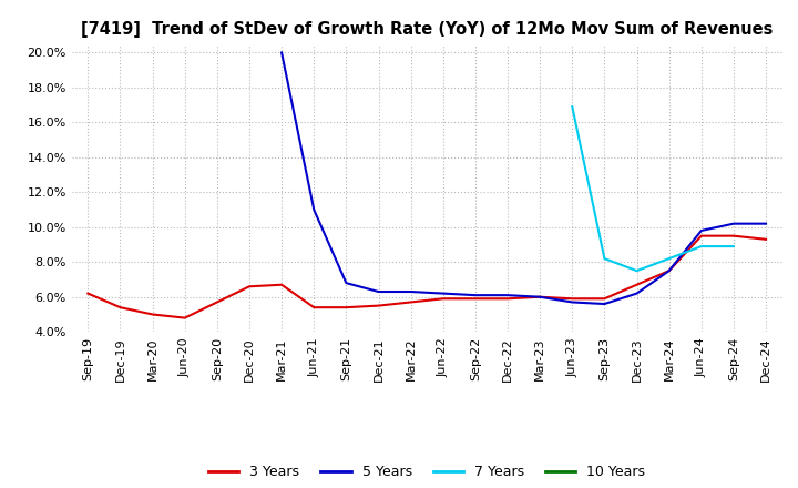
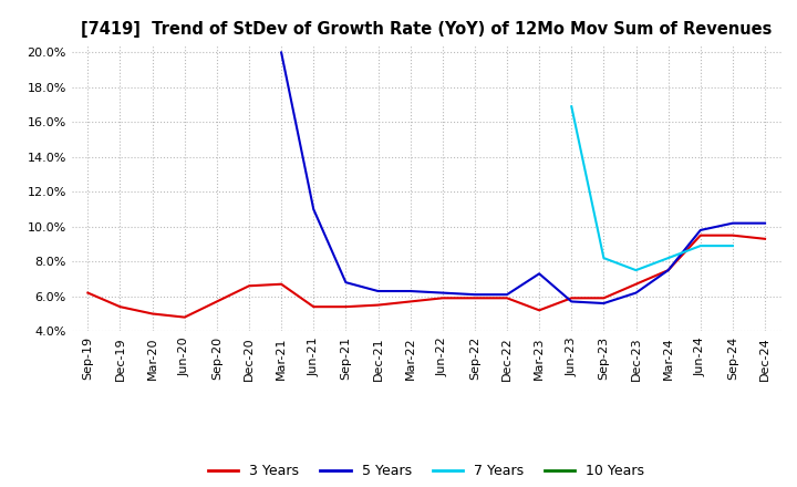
3 Years/Mar-23: 6.0% -> 5.2%
5 Years/Mar-23: 6.0% -> 7.3%
